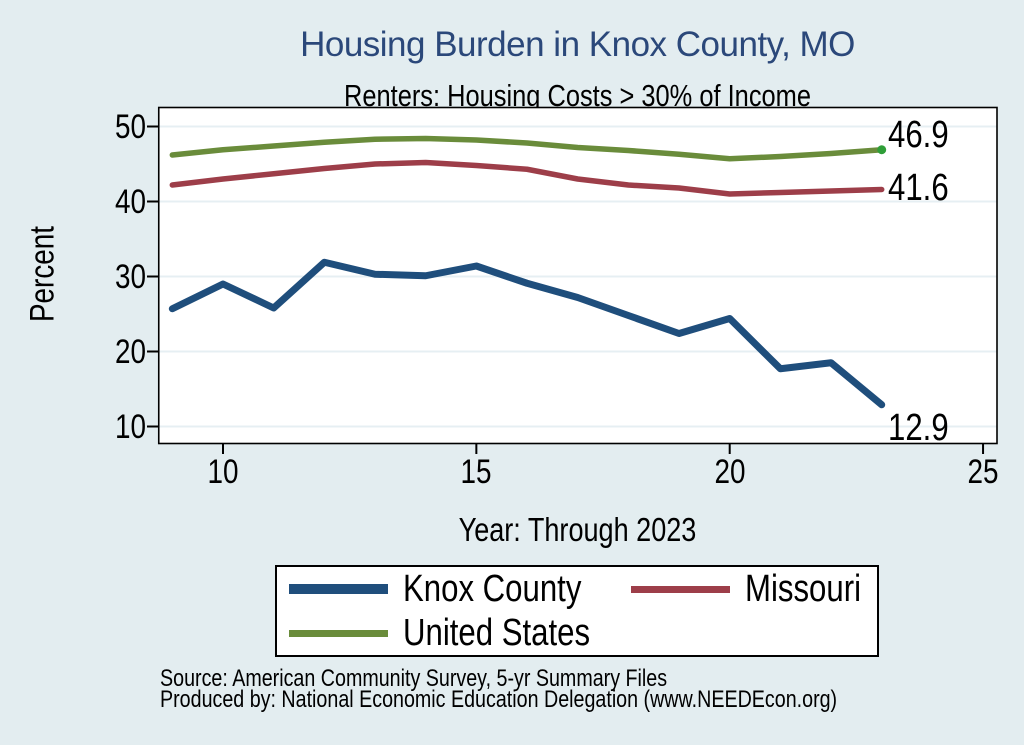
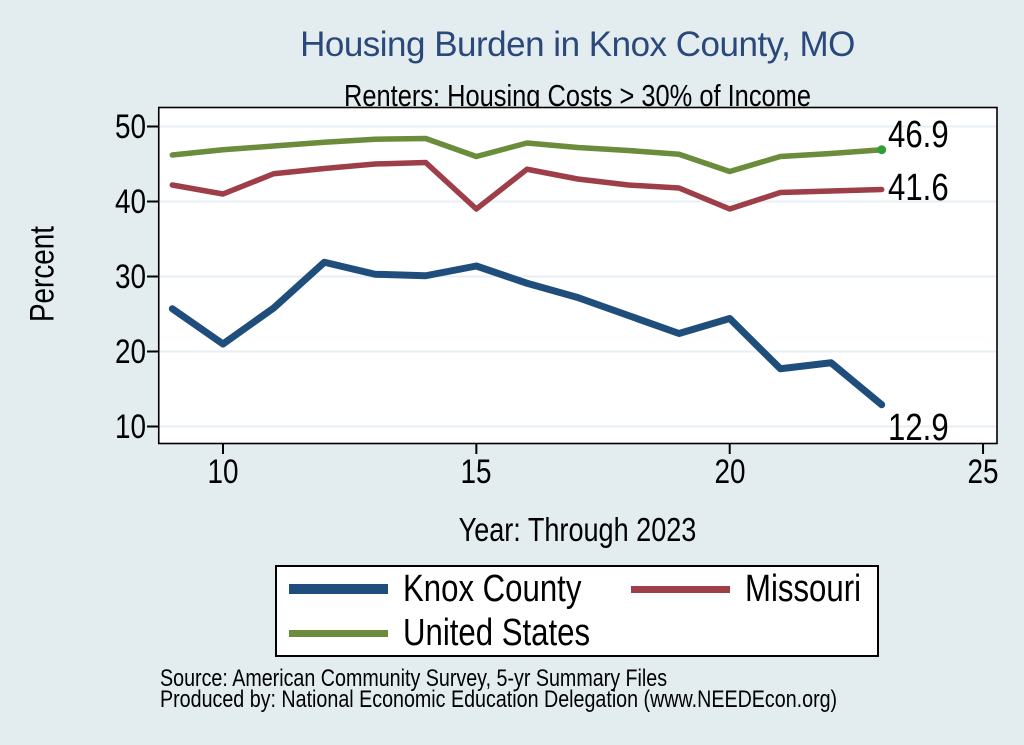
Knox County/10: 29 -> 21
Missouri/10: 43 -> 41
Missouri/15: 45 -> 39
United States/15: 48 -> 46
Missouri/20: 41 -> 39
United States/20: 46 -> 44
